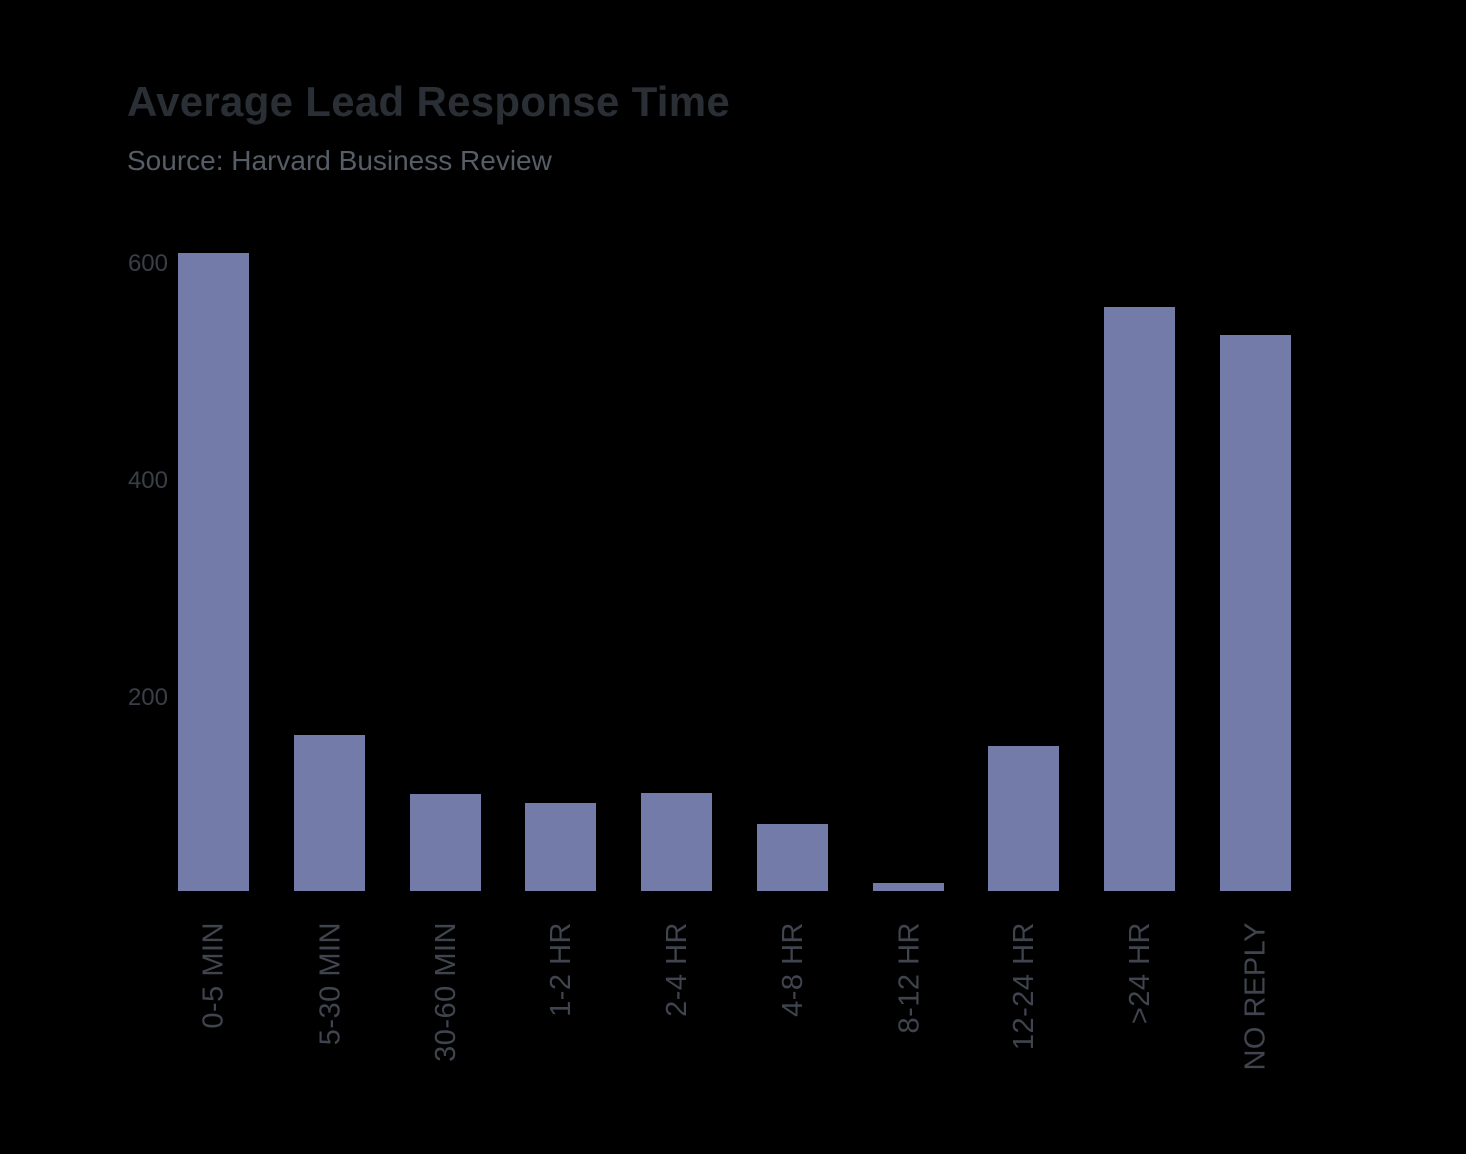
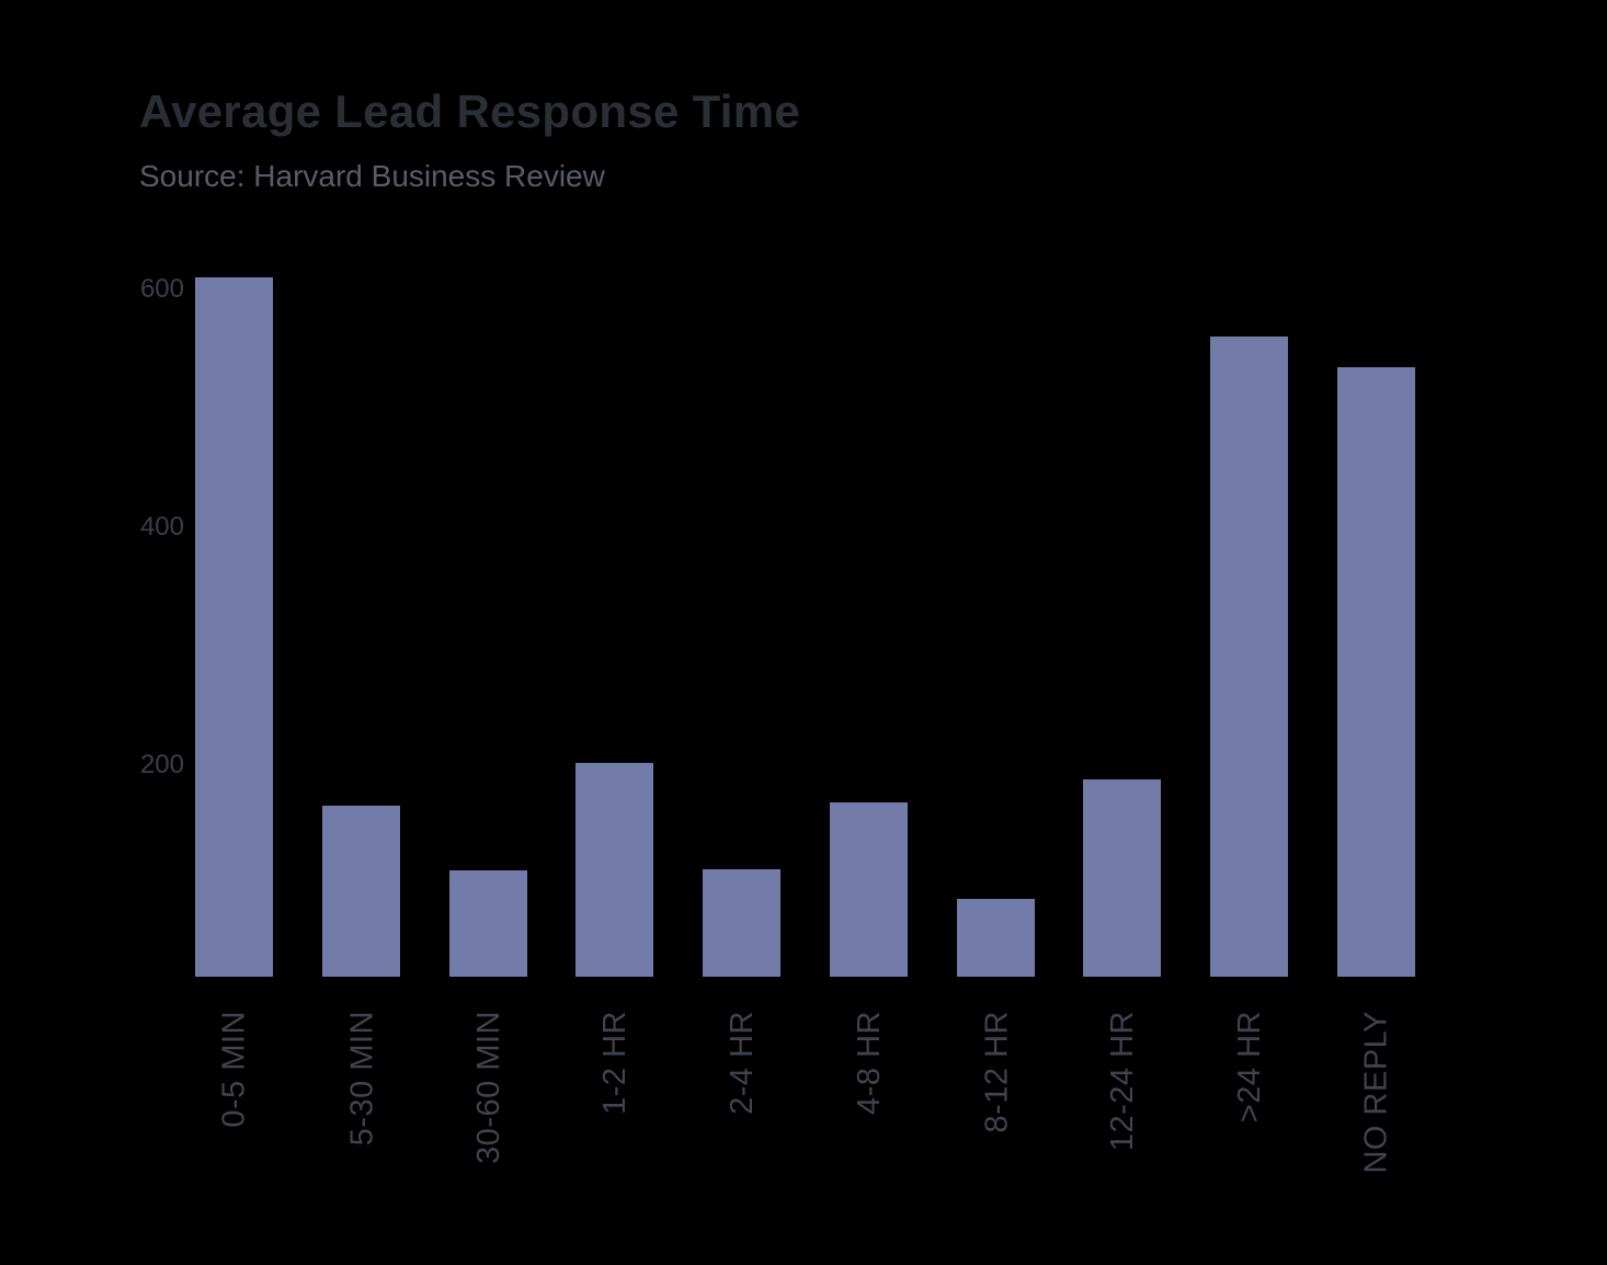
1-2 HR: 81 -> 180
4-8 HR: 62 -> 147
8-12 HR: 7 -> 65
12-24 HR: 134 -> 166
